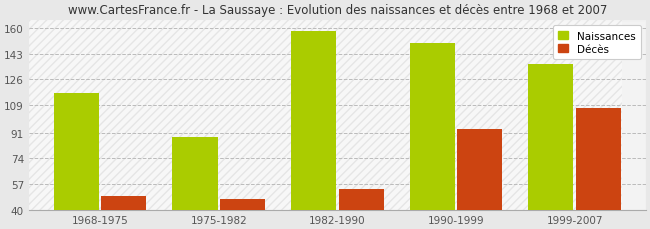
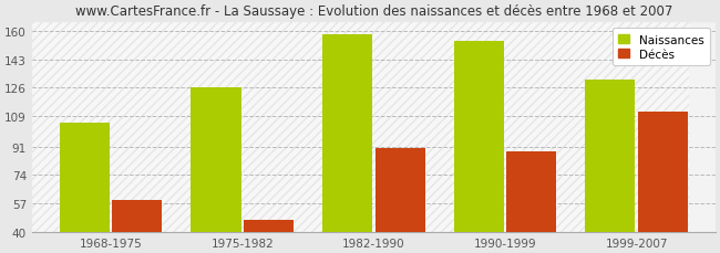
Naissances/1968-1975: 117 -> 105
Décès/1968-1975: 49 -> 59
Naissances/1975-1982: 88 -> 126
Décès/1982-1990: 54 -> 90
Naissances/1990-1999: 150 -> 154
Décès/1990-1999: 93 -> 88
Naissances/1999-2007: 136 -> 131
Décès/1999-2007: 107 -> 112
